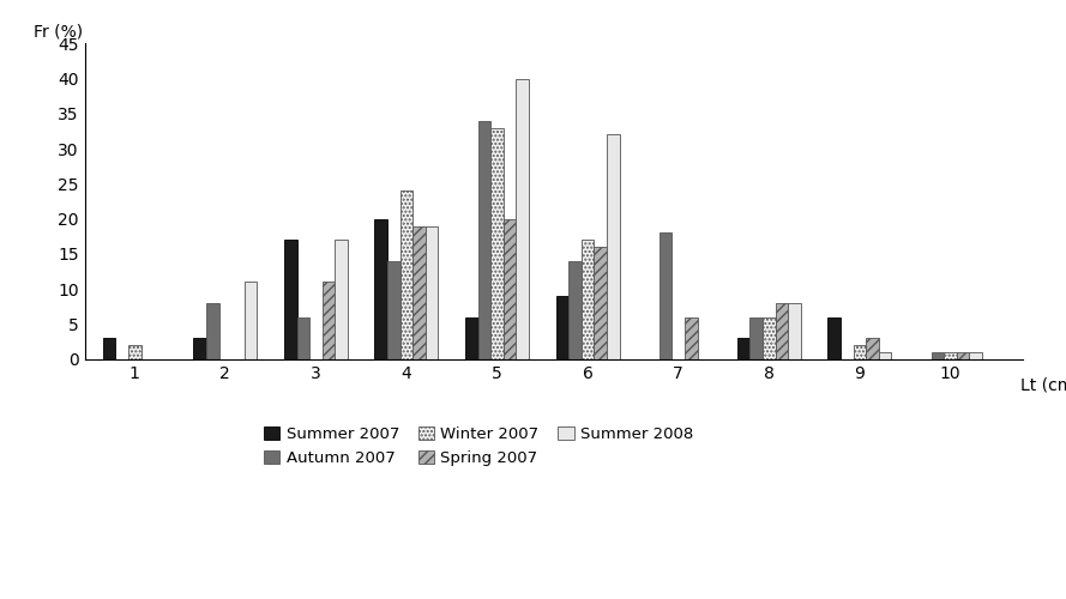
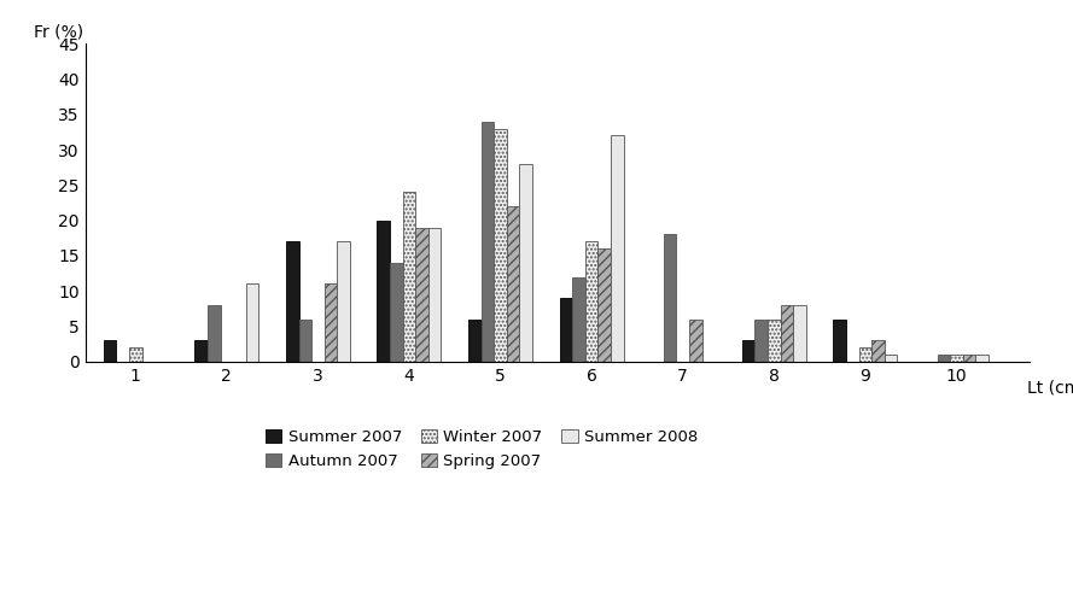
Spring 2007/5: 20 -> 22
Summer 2008/5: 40 -> 28
Autumn 2007/6: 14 -> 12
